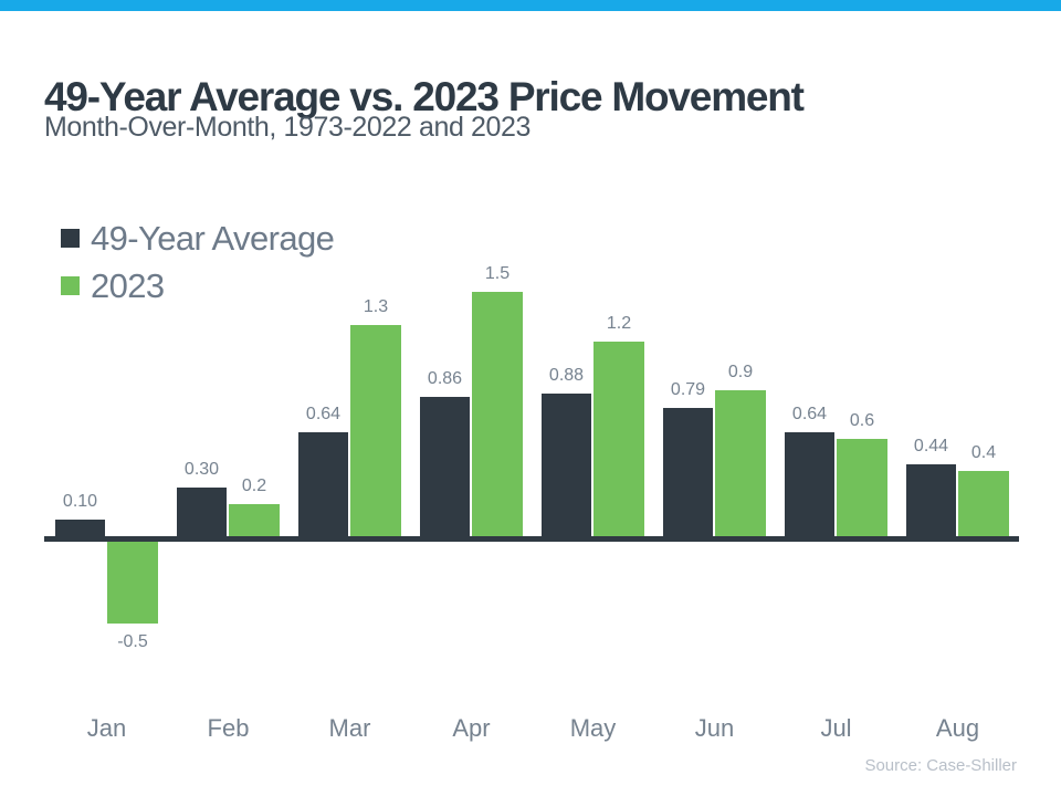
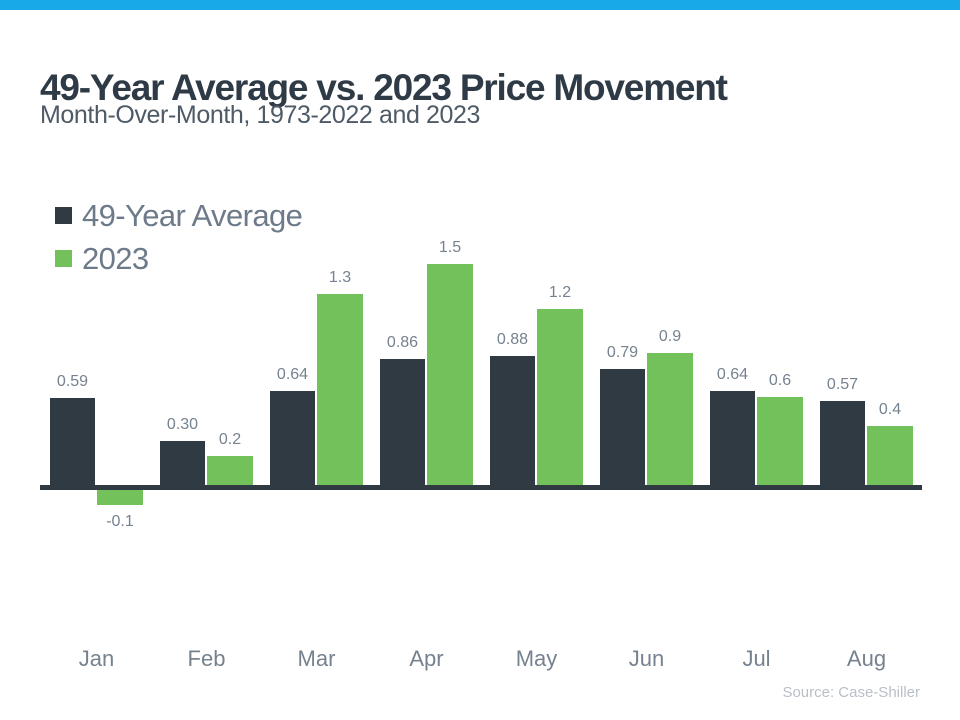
49-Year Average/Jan: 0.10 -> 0.59
2023/Jan: -0.5 -> -0.1
49-Year Average/Aug: 0.44 -> 0.57
